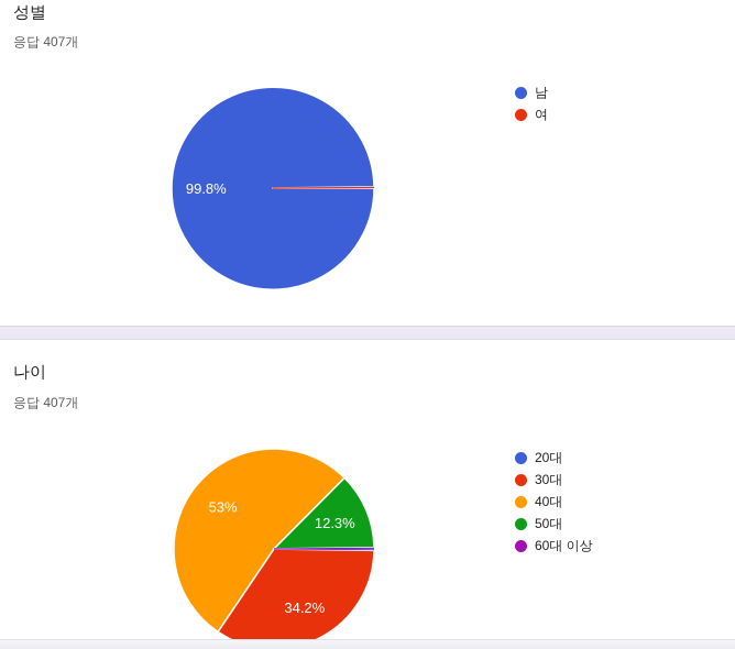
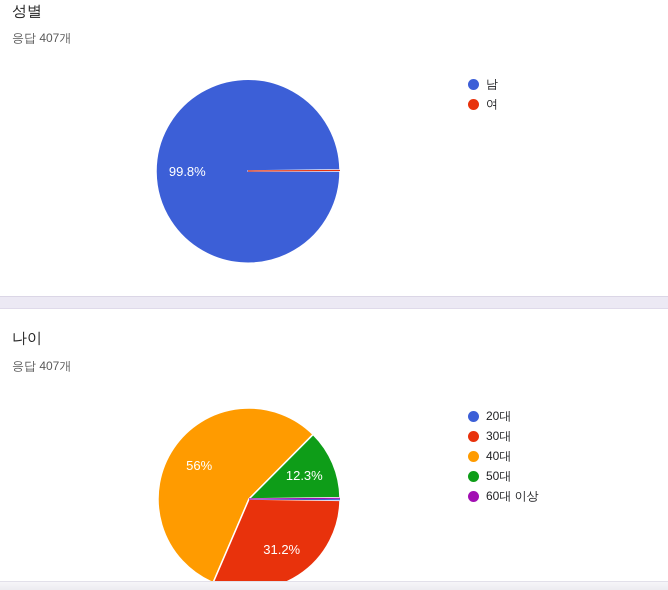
나이/30대: 34.2% -> 31.2%
나이/40대: 53% -> 56%
